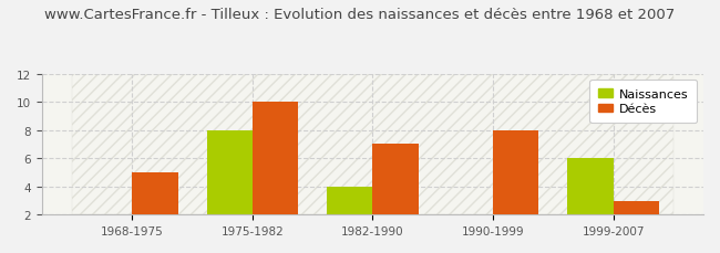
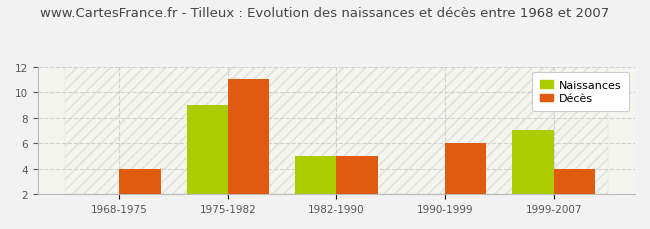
Décès/1968-1975: 5 -> 4
Naissances/1975-1982: 8 -> 9
Décès/1975-1982: 10 -> 11
Naissances/1982-1990: 4 -> 5
Décès/1982-1990: 7 -> 5
Décès/1990-1999: 8 -> 6
Naissances/1999-2007: 6 -> 7
Décès/1999-2007: 3 -> 4
